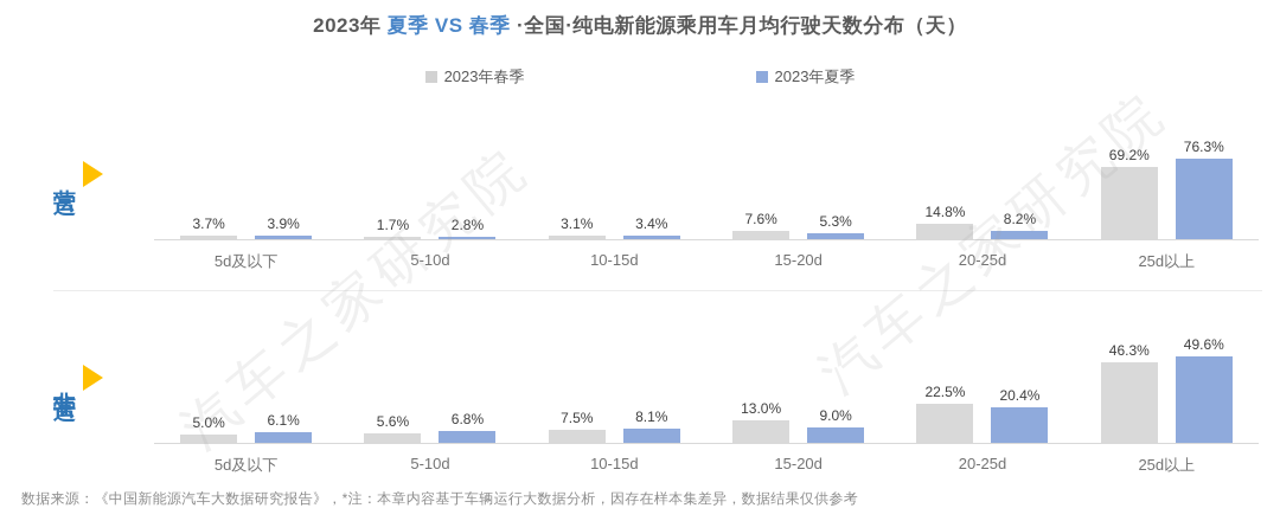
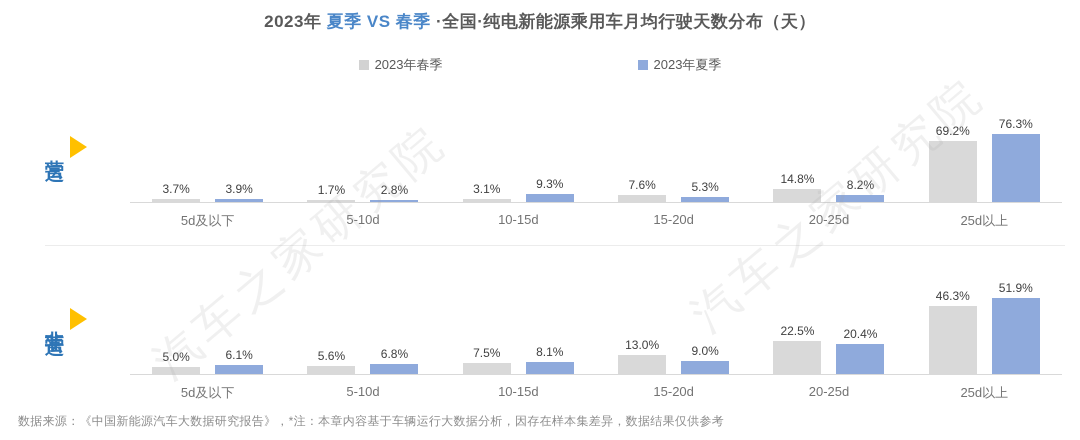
营运/2023年夏季/10-15d: 3.4% -> 9.3%
非营运/2023年夏季/25d以上: 49.6% -> 51.9%
